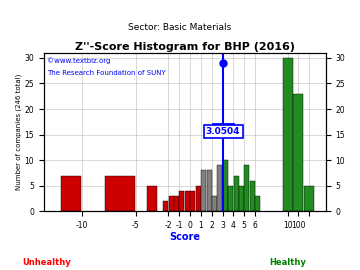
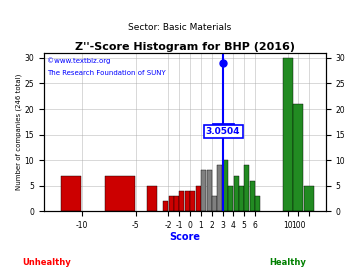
100: 23 -> 21
